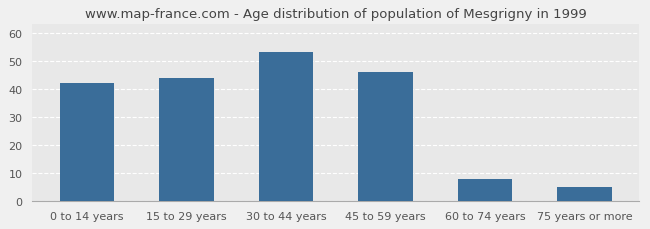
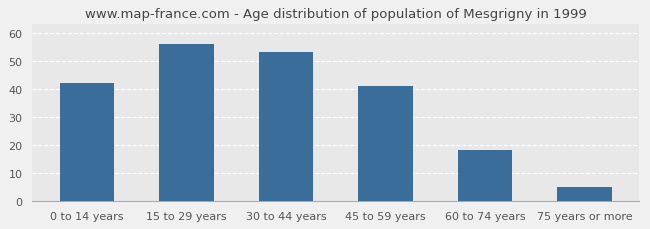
15 to 29 years: 44 -> 56
45 to 59 years: 46 -> 41
60 to 74 years: 8 -> 18
